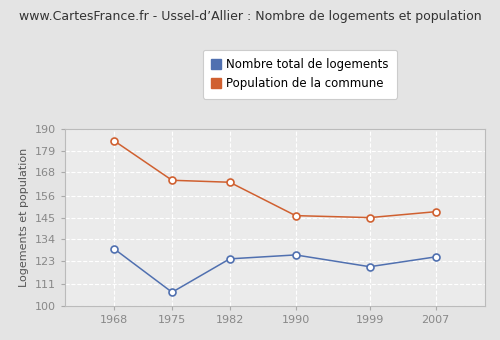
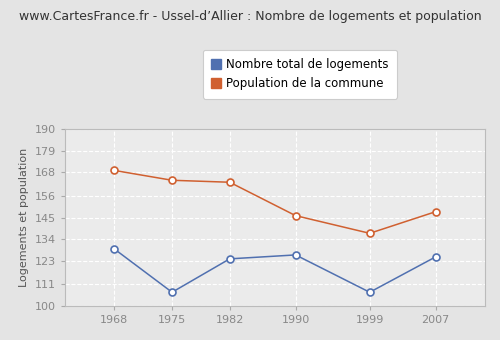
Population de la commune/1968: 184 -> 169
Nombre total de logements/1999: 120 -> 107
Population de la commune/1999: 145 -> 137
